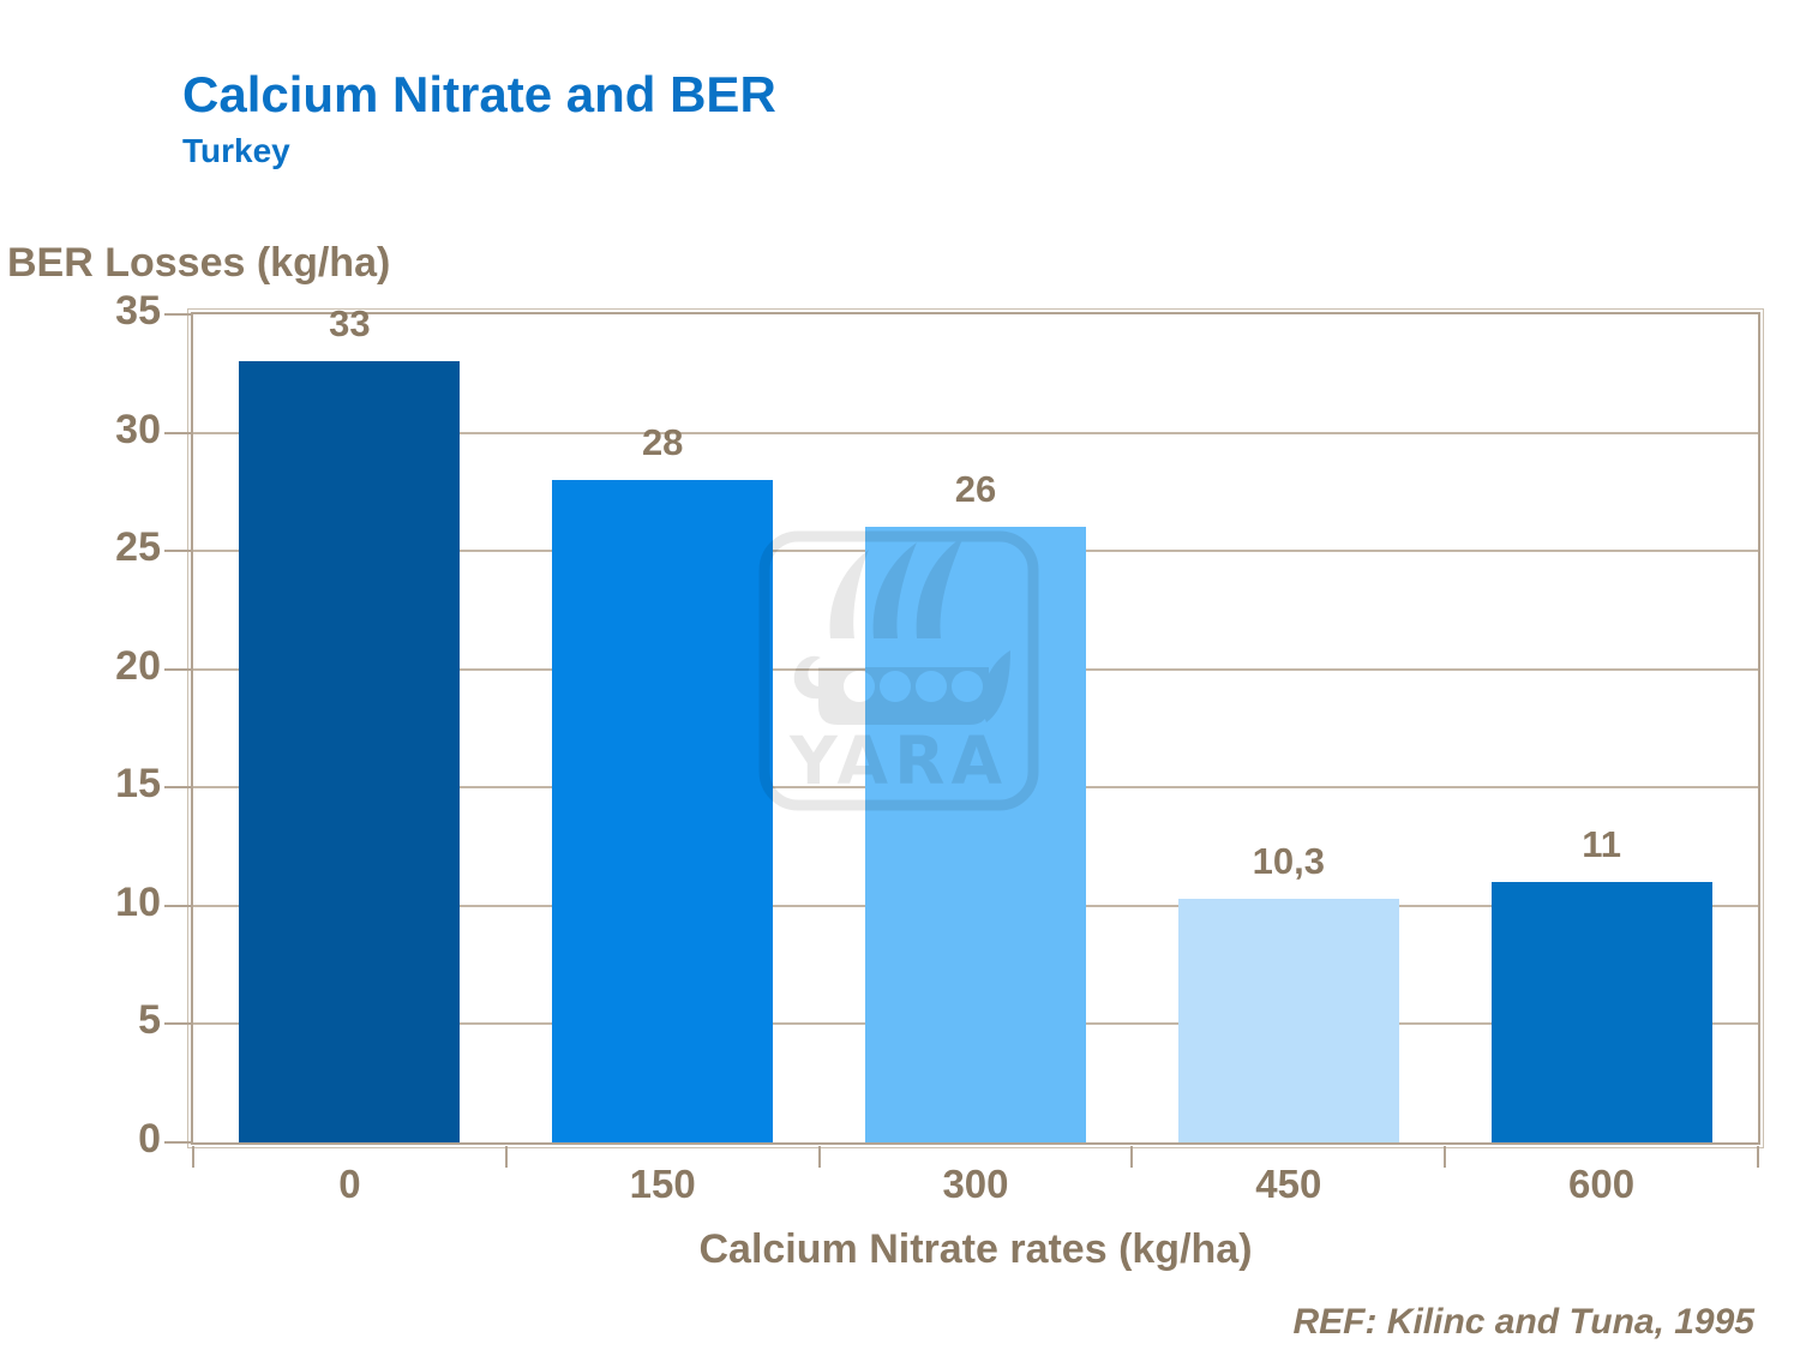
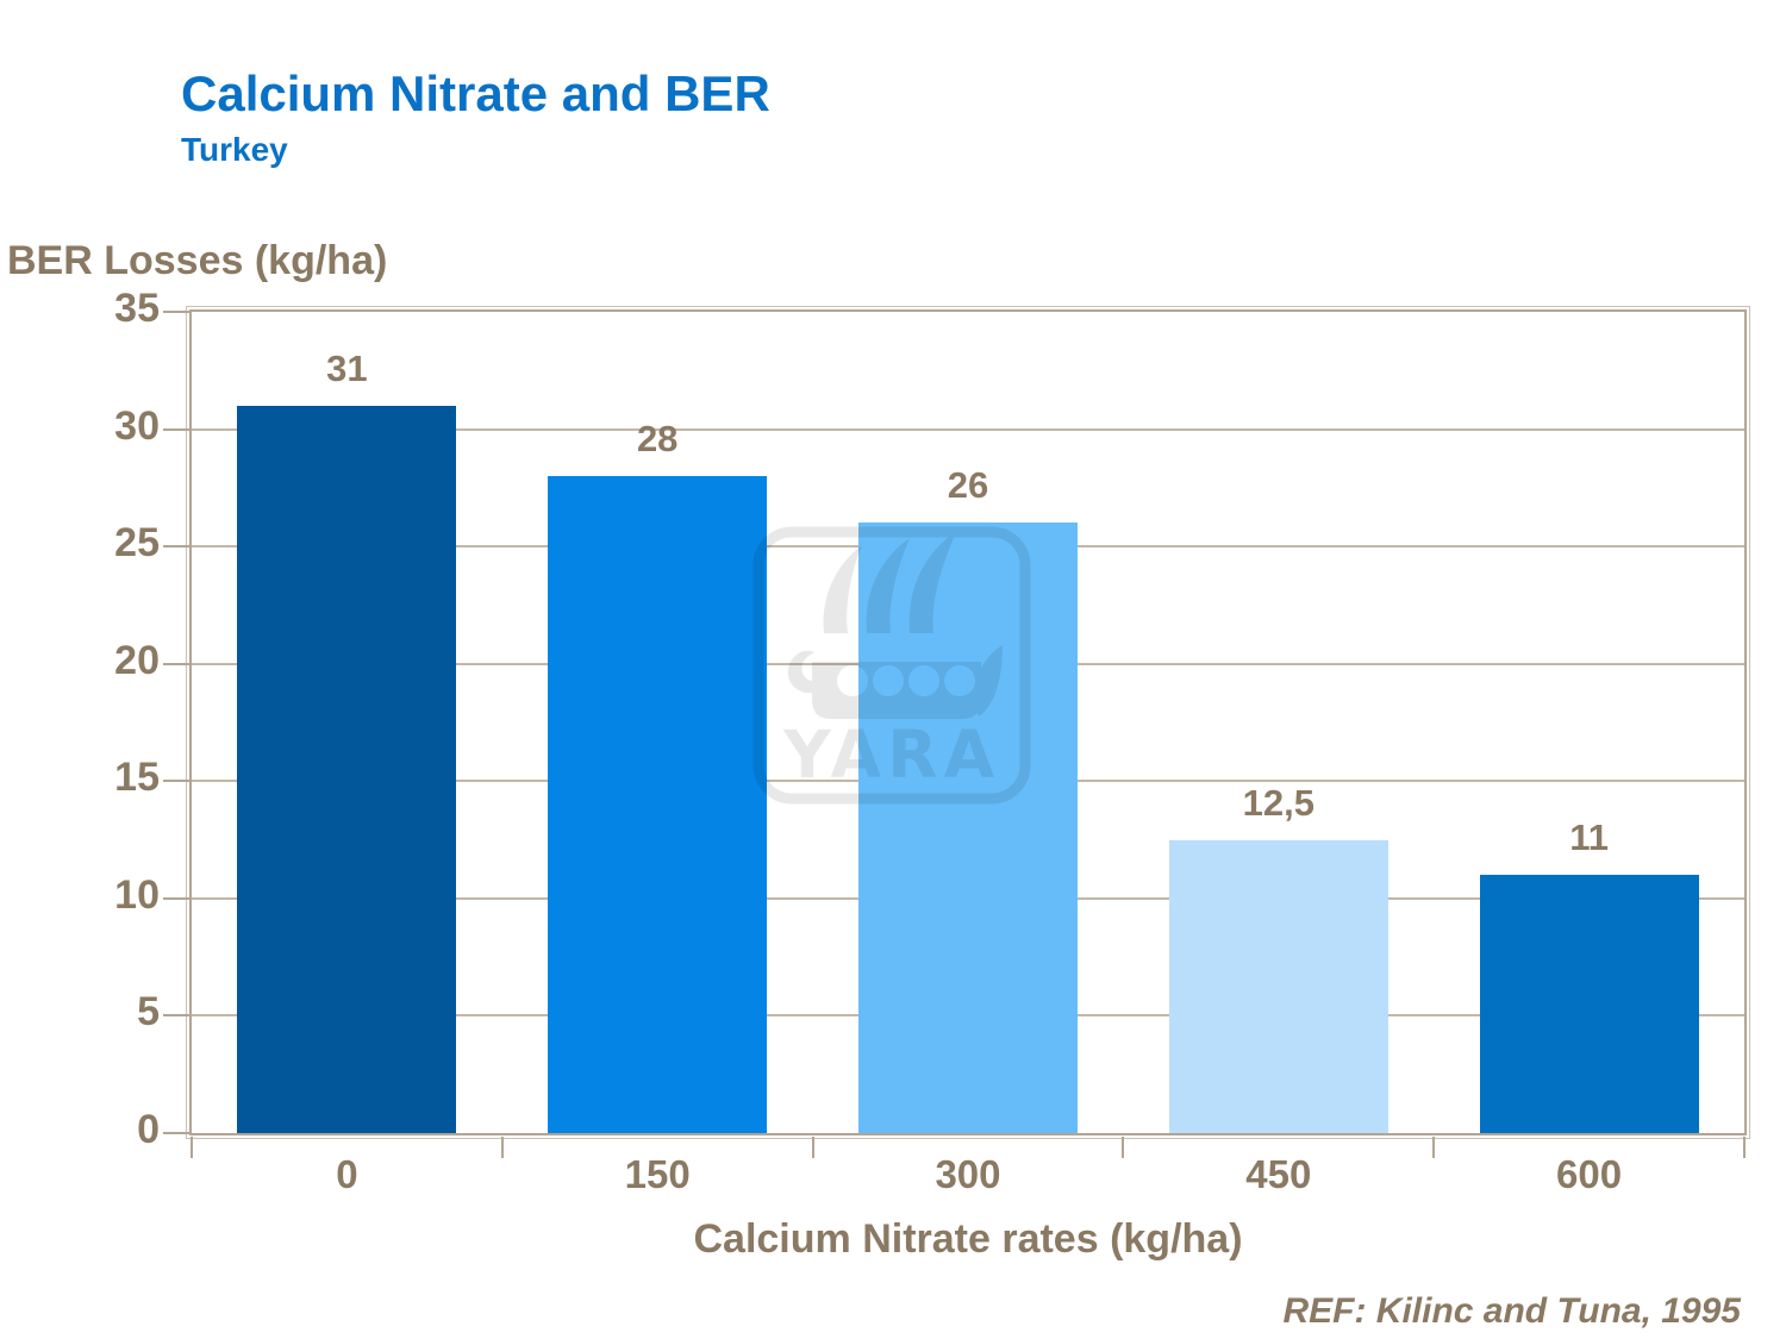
0: 33 -> 31
450: 10,3 -> 12,5
